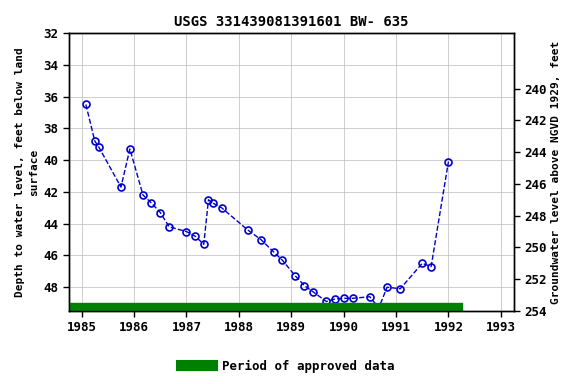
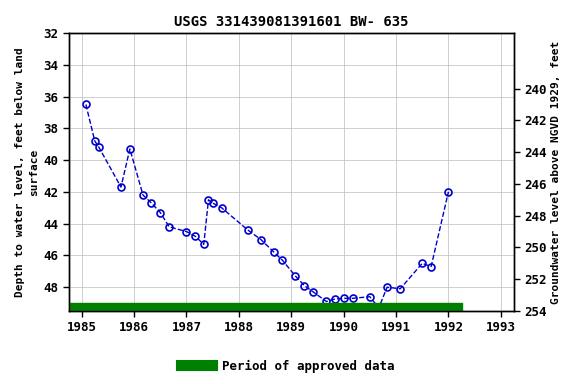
1992: 40.1 -> 42.0
